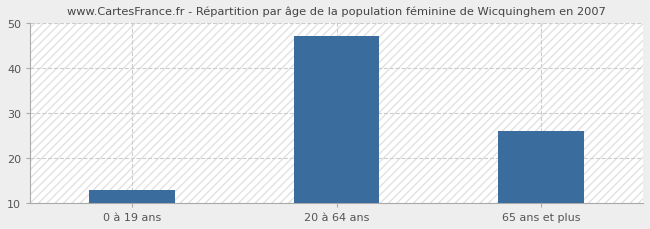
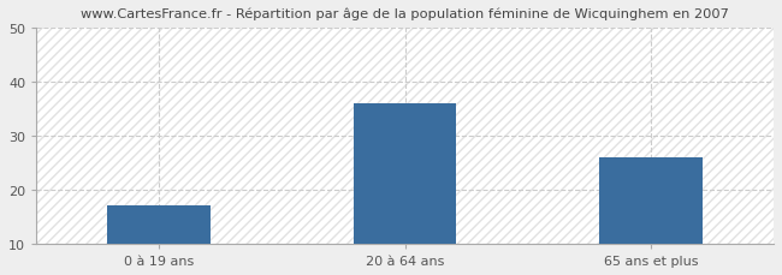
0 à 19 ans: 13 -> 17
20 à 64 ans: 47 -> 36
